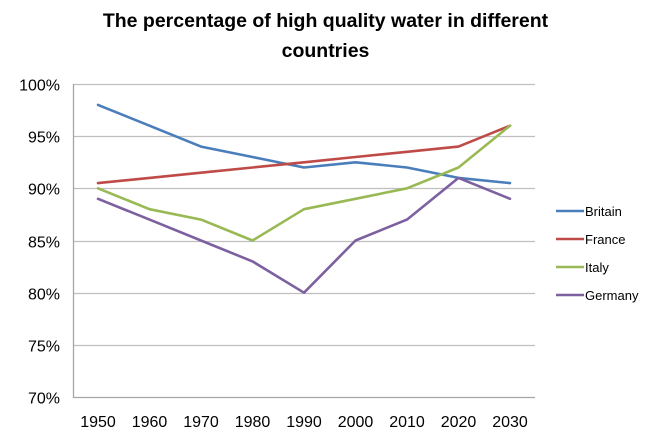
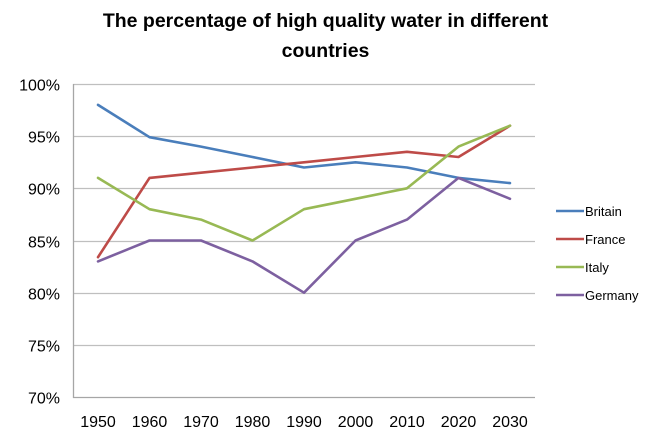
France/1950: 90.5% -> 83.4%
Italy/1950: 90% -> 91%
Germany/1950: 89% -> 83%
Britain/1960: 96.0% -> 94.9%
Germany/1960: 87% -> 85%
France/2020: 94.0% -> 93.0%
Italy/2020: 92% -> 94%
